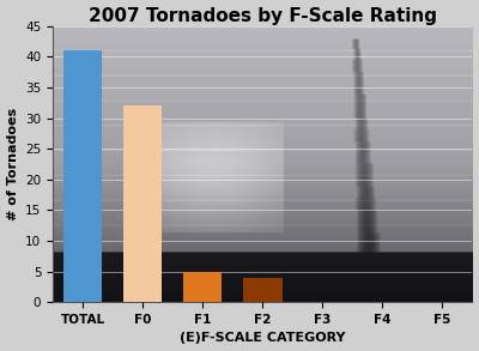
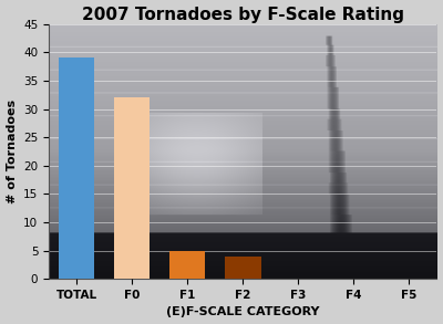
TOTAL: 41 -> 39
